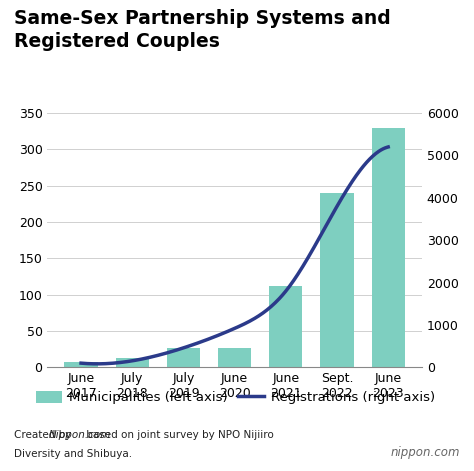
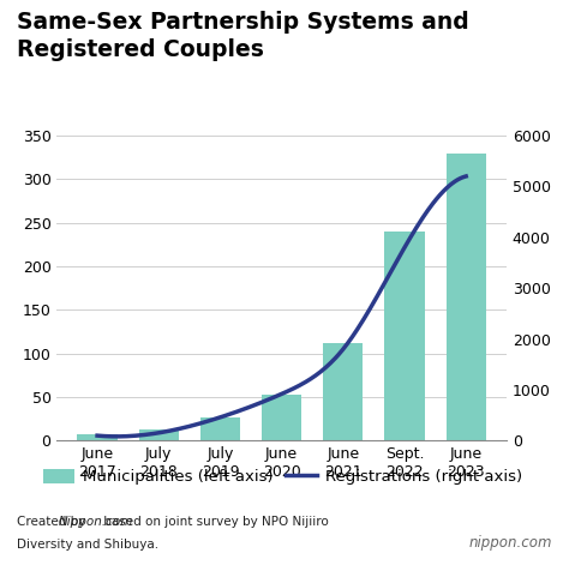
Municipalities (left axis)/June 2020: 26 -> 53
